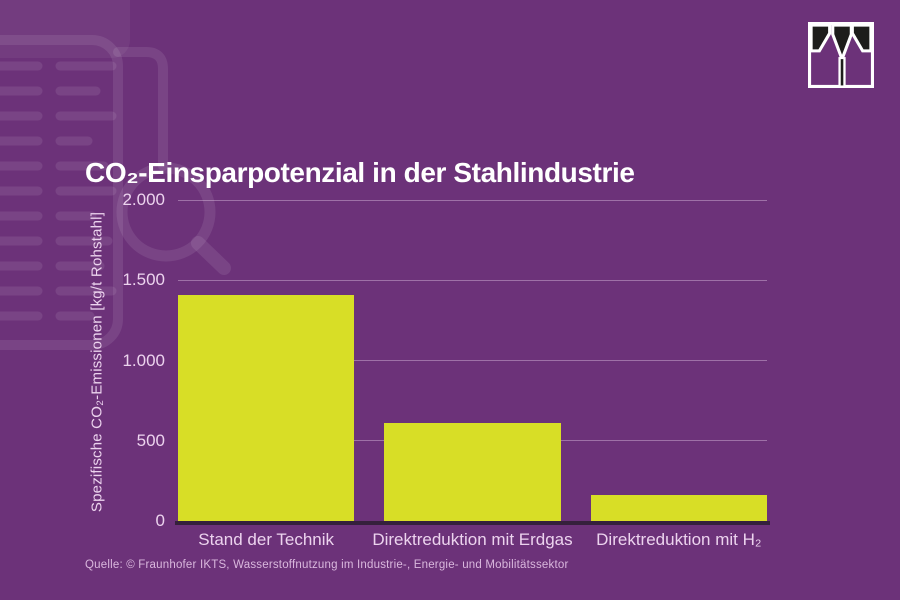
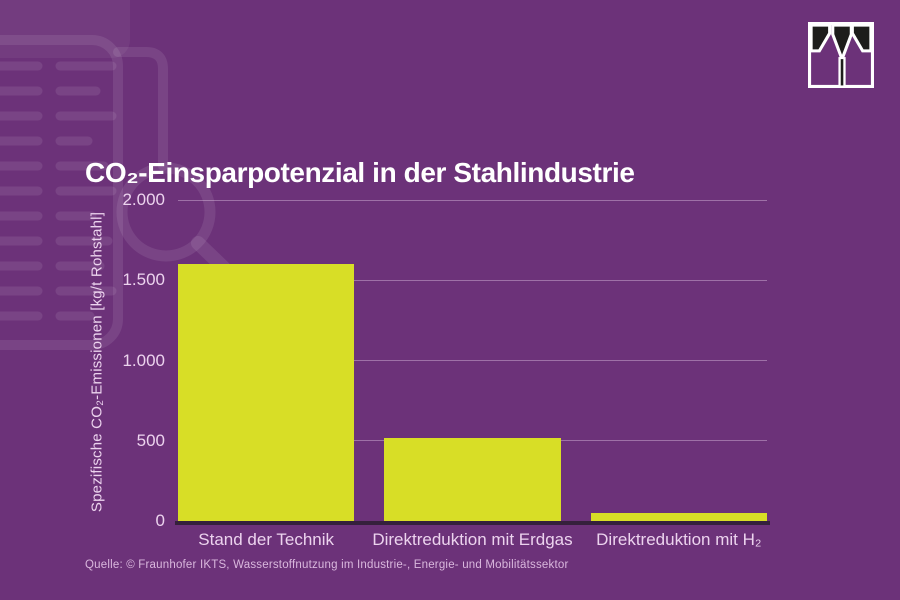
Stand der Technik: 1410 -> 1600
Direktreduktion mit Erdgas: 610 -> 520
Direktreduktion mit H₂: 160 -> 50
